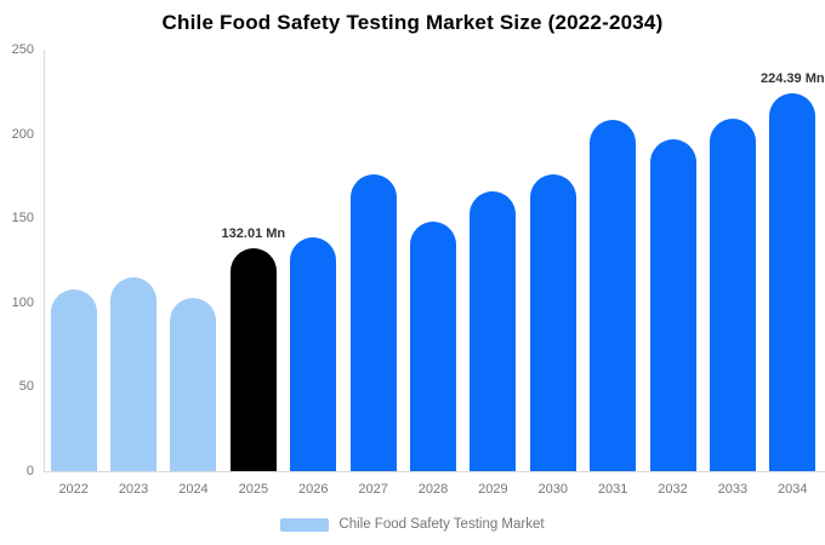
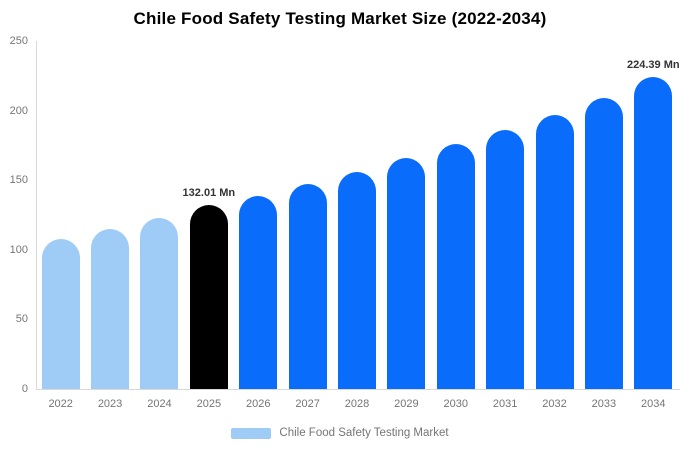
2024: 103 -> 123
2027: 176 -> 147
2028: 148 -> 156
2031: 208 -> 186
